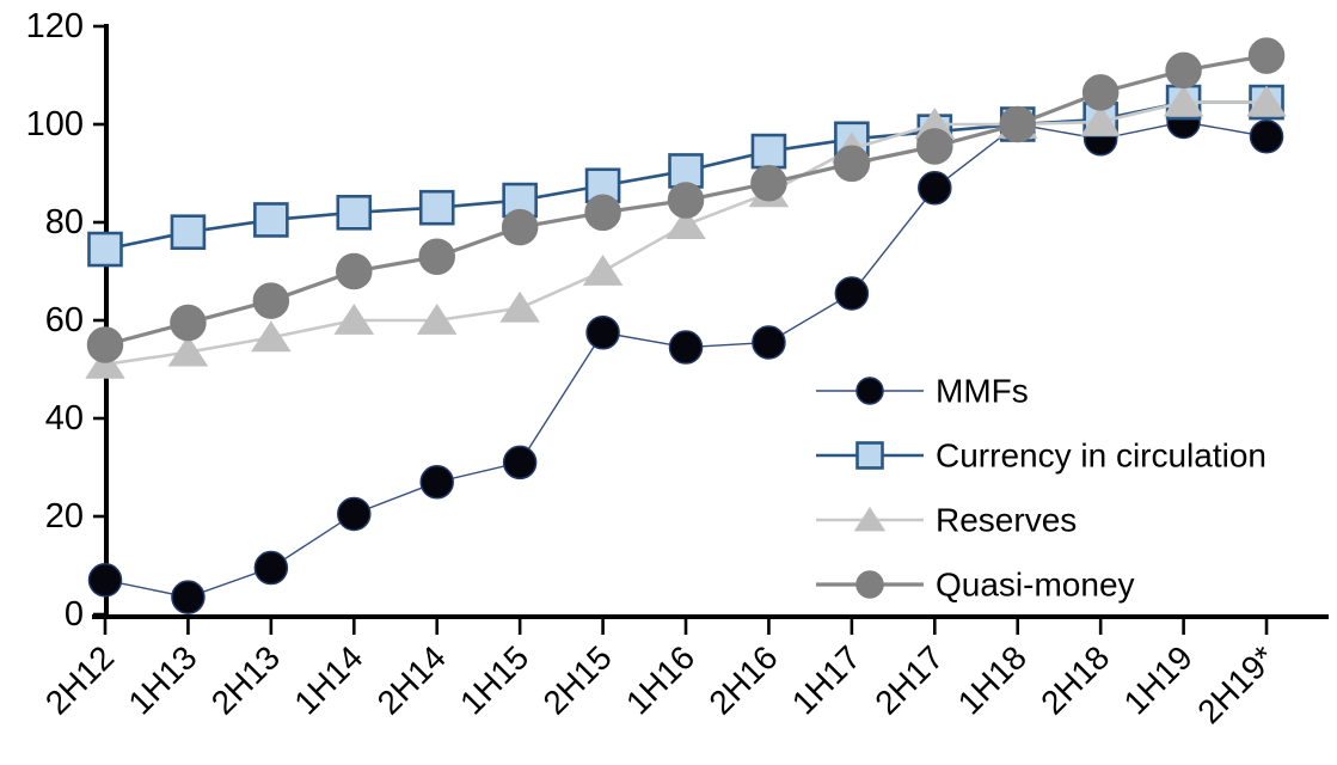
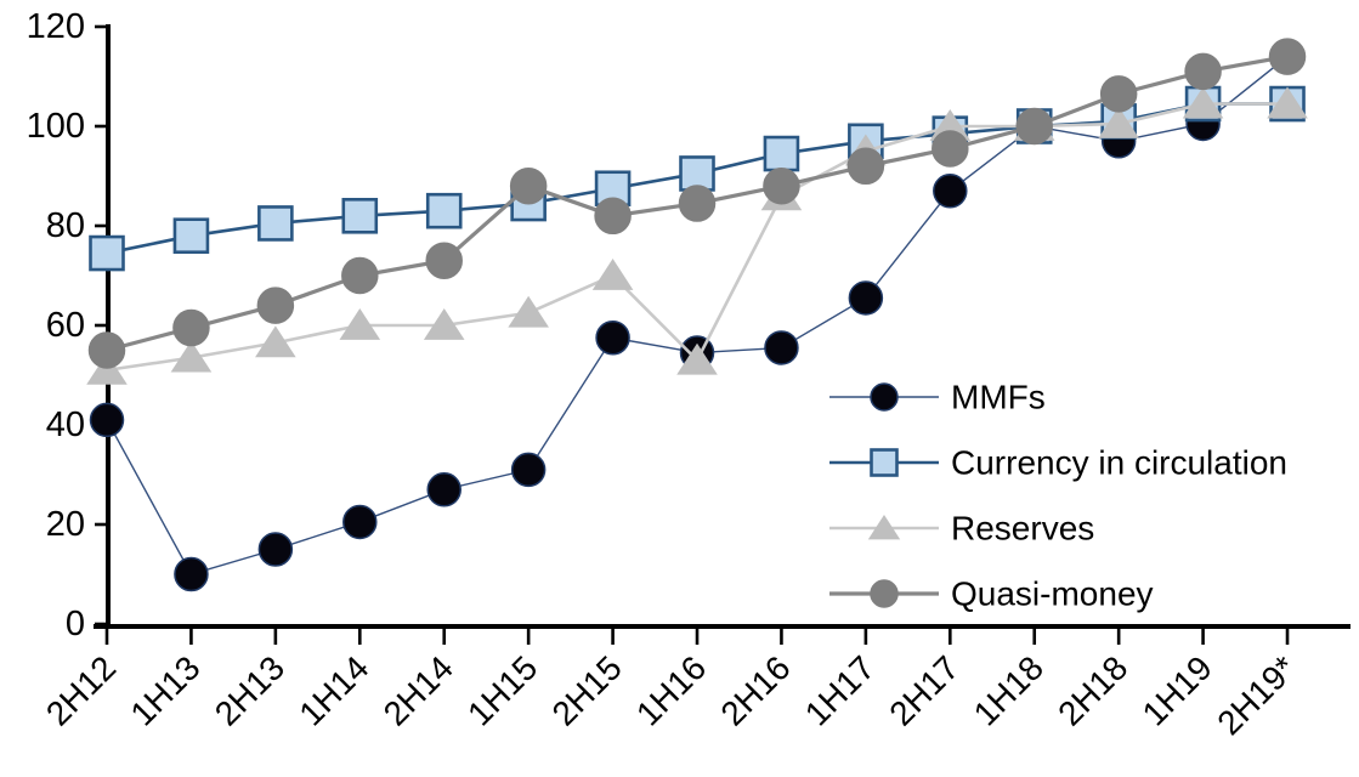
MMFs/2H12: 7 -> 41
MMFs/1H13: 4 -> 10
MMFs/2H13: 10 -> 15
Quasi-money/1H15: 79 -> 88
Reserves/1H16: 80 -> 53
MMFs/2H19*: 98 -> 114
